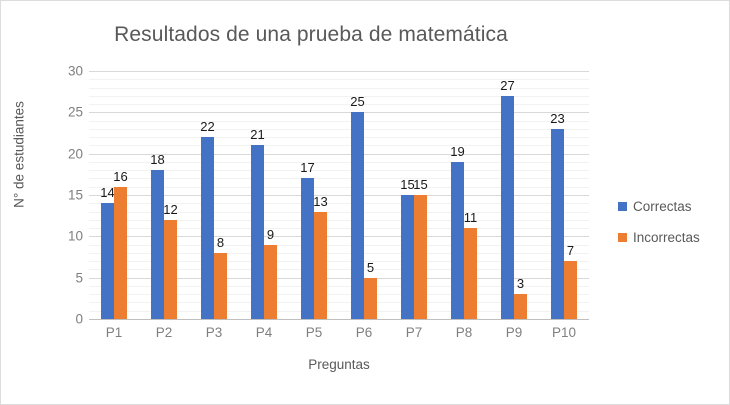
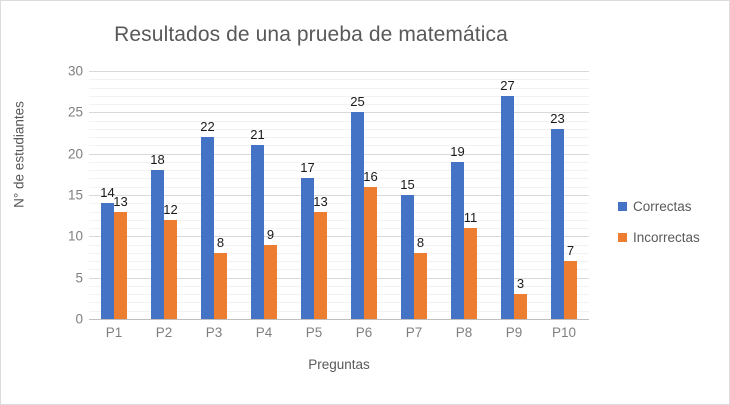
Incorrectas/P1: 16 -> 13
Incorrectas/P6: 5 -> 16
Incorrectas/P7: 15 -> 8
